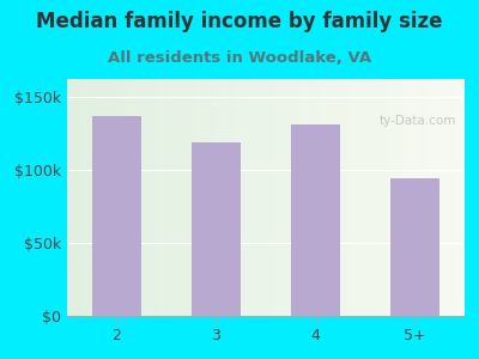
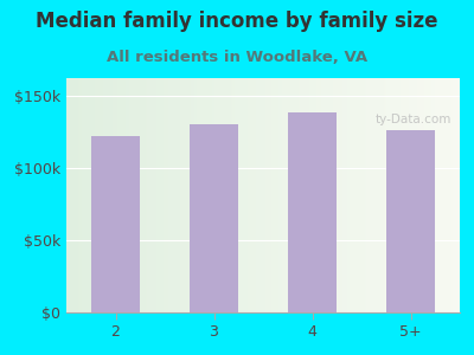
2: $137k -> $122k
3: $119k -> $130k
4: $131k -> $138k
5+: $94k -> $126k
